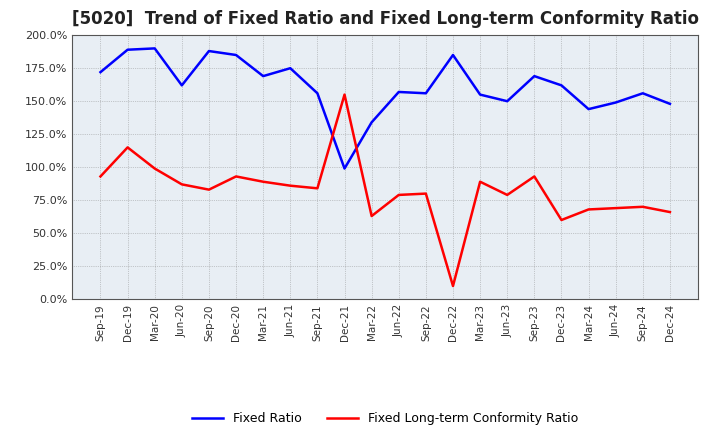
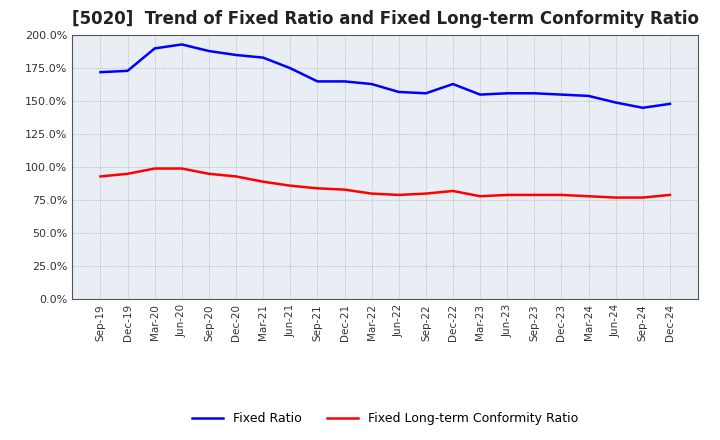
Fixed Ratio/Dec-19: 189% -> 173%
Fixed Long-term Conformity Ratio/Dec-19: 115% -> 95%
Fixed Ratio/Jun-20: 162% -> 193%
Fixed Long-term Conformity Ratio/Jun-20: 87% -> 99%
Fixed Long-term Conformity Ratio/Sep-20: 83% -> 95%
Fixed Ratio/Mar-21: 169% -> 183%
Fixed Ratio/Sep-21: 156% -> 165%
Fixed Ratio/Dec-21: 99% -> 165%
Fixed Long-term Conformity Ratio/Dec-21: 155% -> 83%
Fixed Ratio/Mar-22: 134% -> 163%
Fixed Long-term Conformity Ratio/Mar-22: 63% -> 80%
Fixed Ratio/Dec-22: 185% -> 163%
Fixed Long-term Conformity Ratio/Dec-22: 10% -> 82%
Fixed Long-term Conformity Ratio/Mar-23: 89% -> 78%
Fixed Ratio/Jun-23: 150% -> 156%
Fixed Ratio/Sep-23: 169% -> 156%
Fixed Long-term Conformity Ratio/Sep-23: 93% -> 79%
Fixed Ratio/Dec-23: 162% -> 155%
Fixed Long-term Conformity Ratio/Dec-23: 60% -> 79%
Fixed Ratio/Mar-24: 144% -> 154%
Fixed Long-term Conformity Ratio/Mar-24: 68% -> 78%
Fixed Long-term Conformity Ratio/Jun-24: 69% -> 77%
Fixed Ratio/Sep-24: 156% -> 145%
Fixed Long-term Conformity Ratio/Sep-24: 70% -> 77%
Fixed Long-term Conformity Ratio/Dec-24: 66% -> 79%
